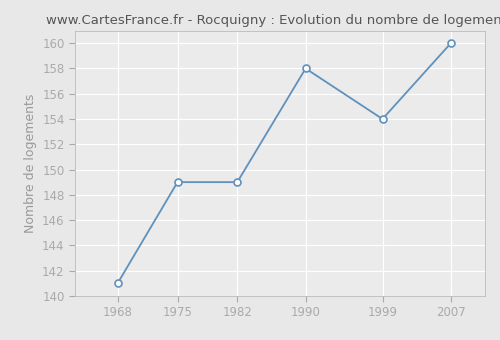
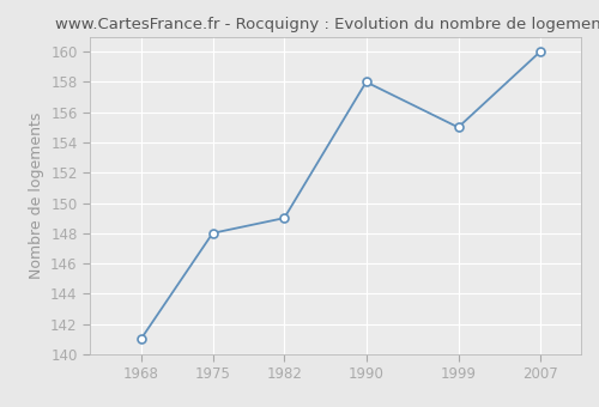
1975: 149 -> 148
1999: 154 -> 155
